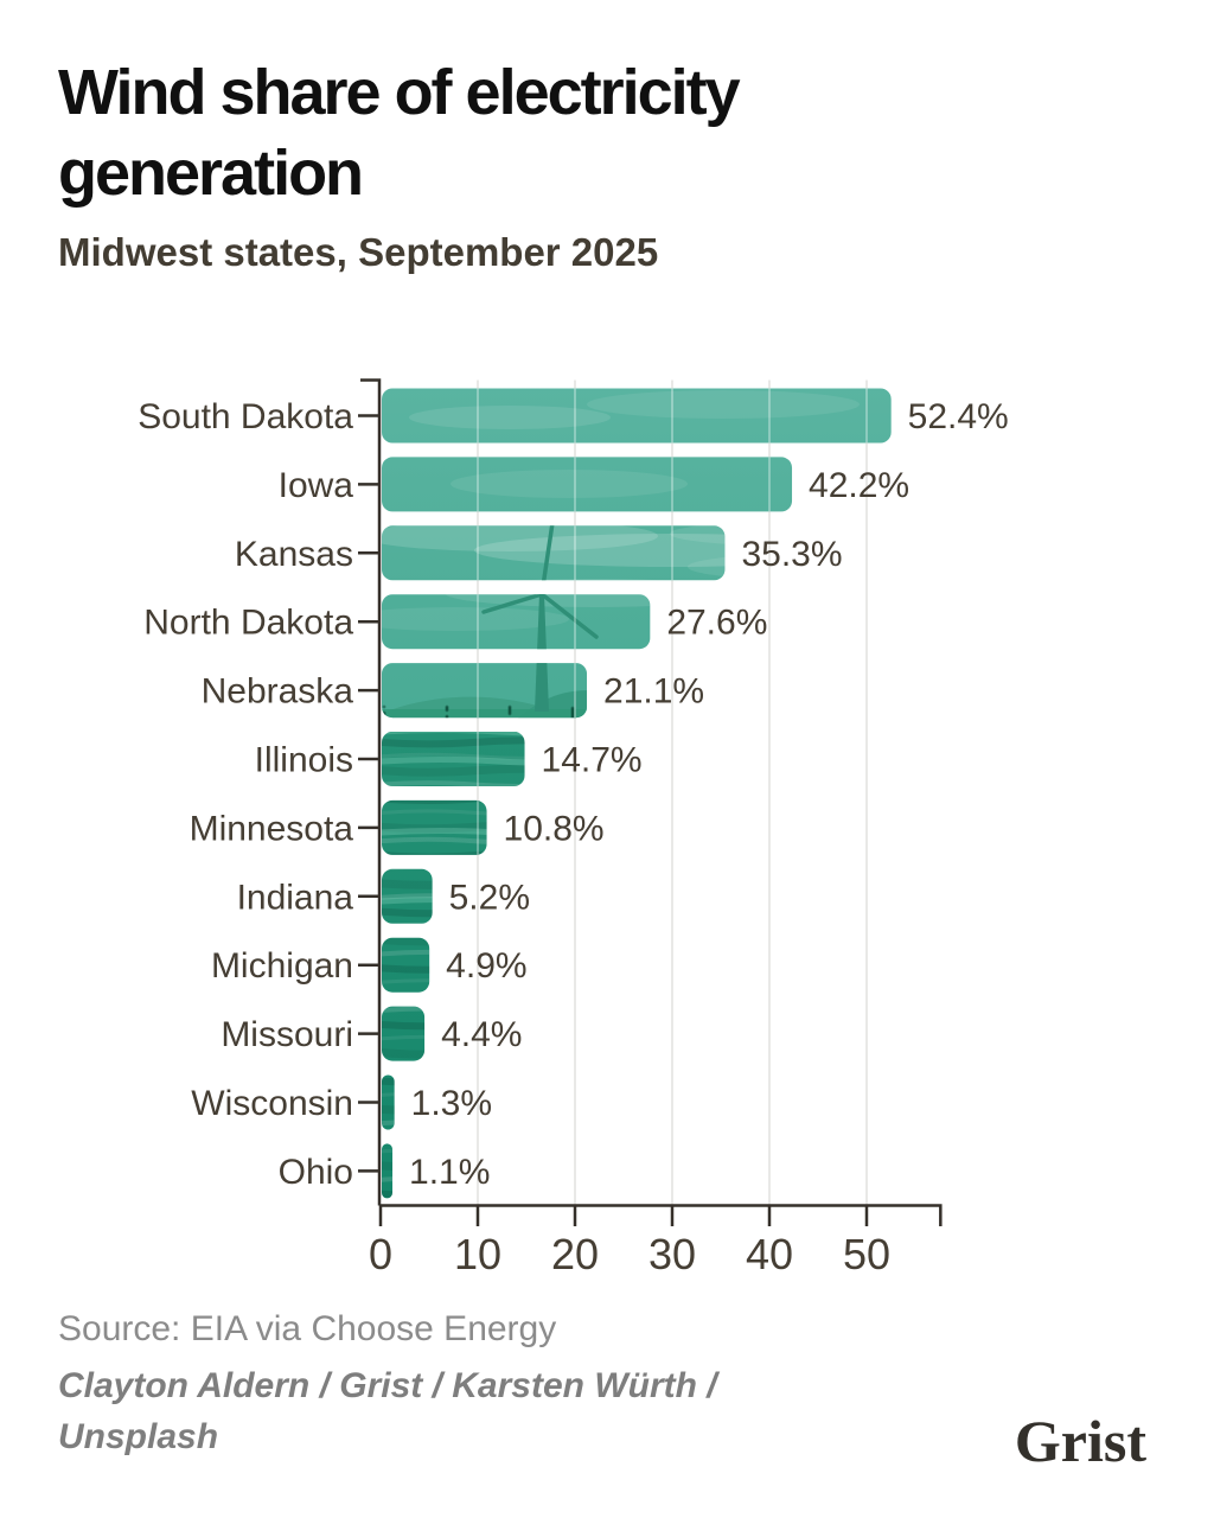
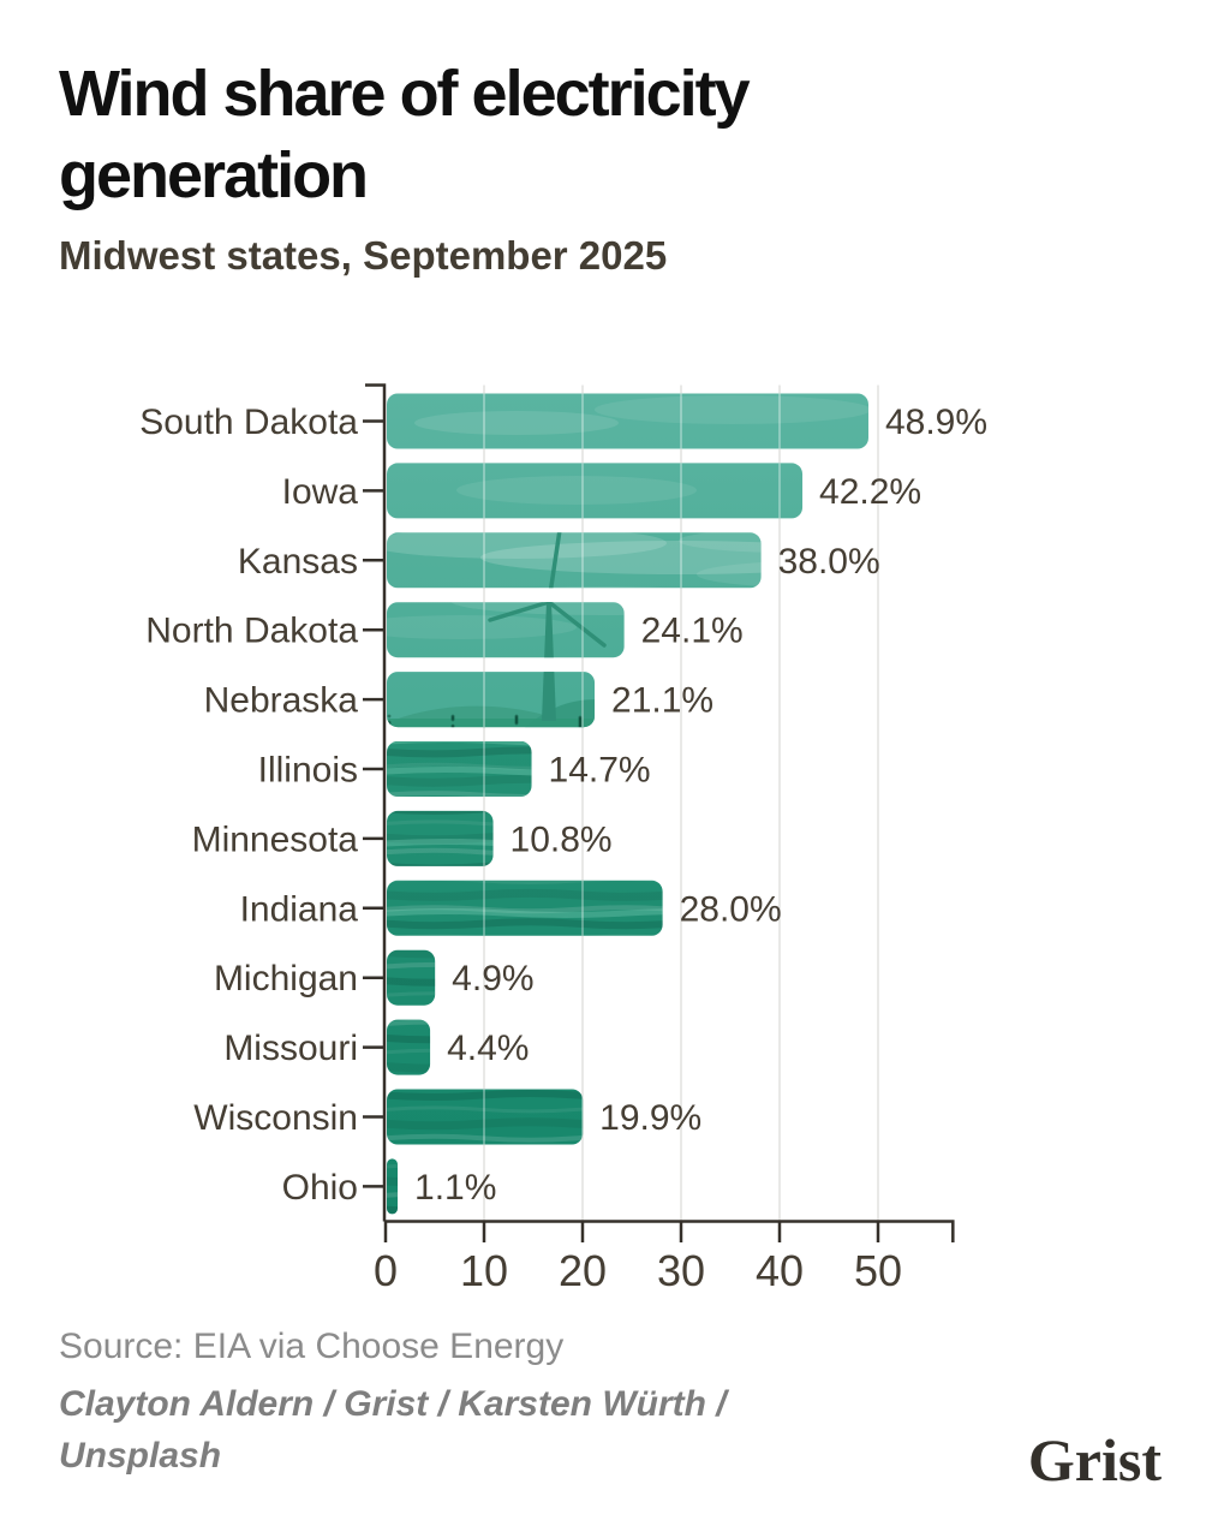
South Dakota: 52.4% -> 48.9%
Kansas: 35.3% -> 38.0%
North Dakota: 27.6% -> 24.1%
Indiana: 5.2% -> 28.0%
Wisconsin: 1.3% -> 19.9%
